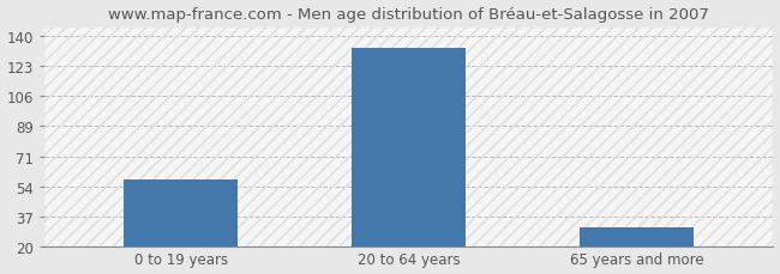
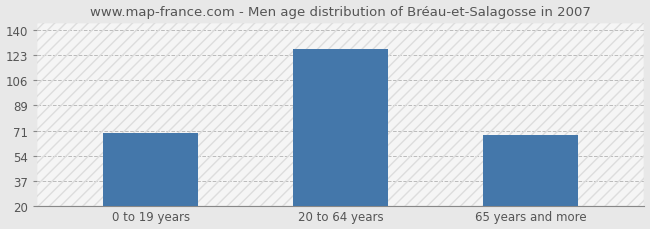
0 to 19 years: 58 -> 70
20 to 64 years: 133 -> 127
65 years and more: 31 -> 68
